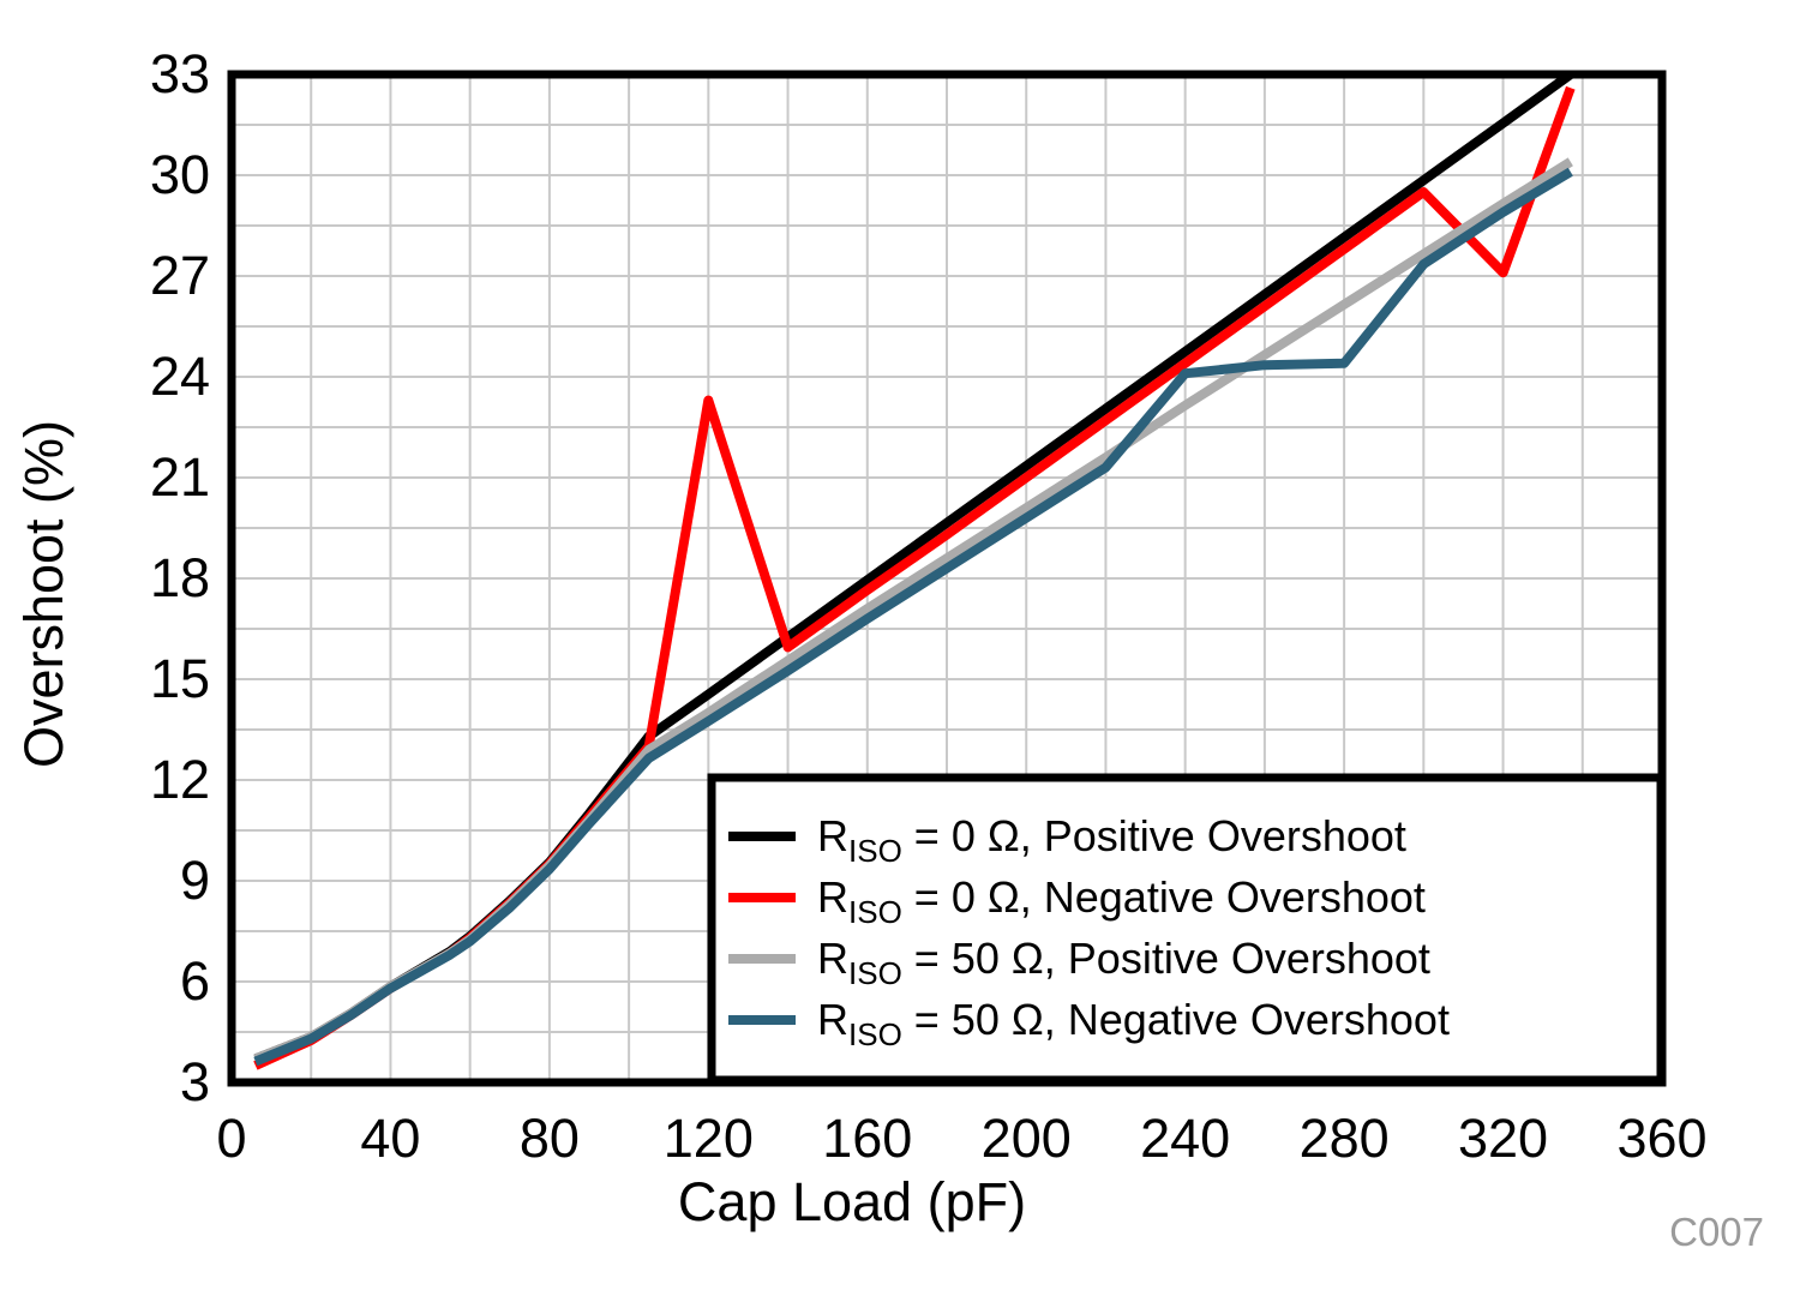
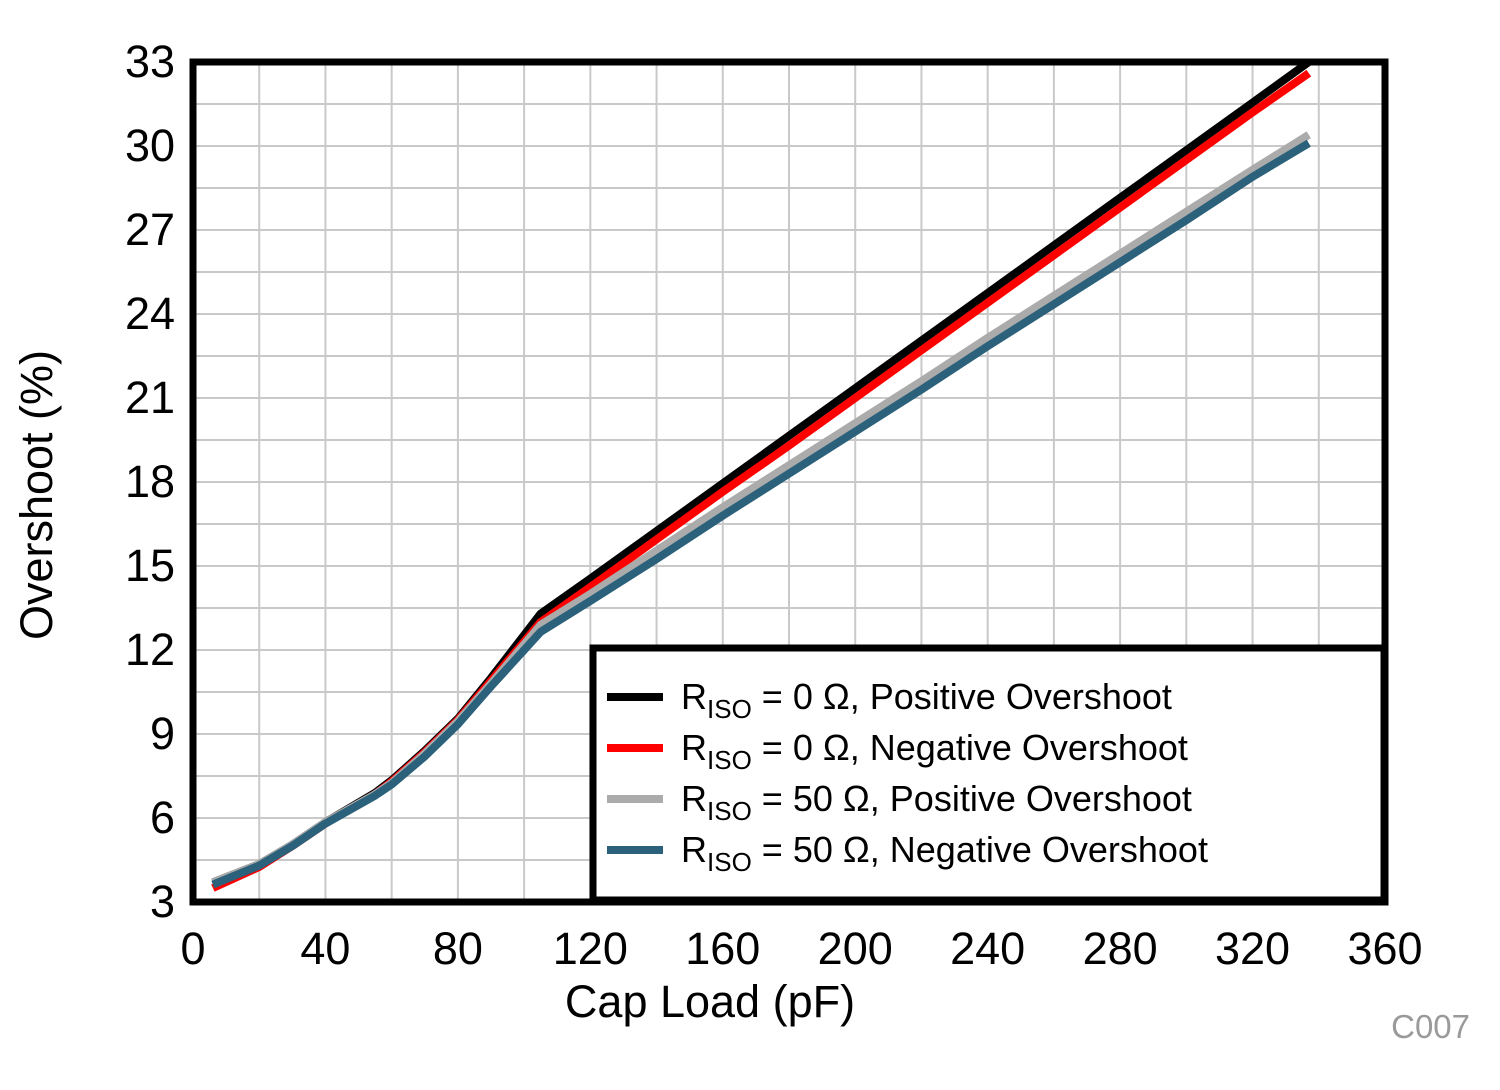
RISO = 0 Ω, Negative Overshoot/120: 23.3 -> 14.2
RISO = 50 Ω, Negative Overshoot/240: 24.1 -> 22.9
RISO = 50 Ω, Negative Overshoot/280: 24.4 -> 25.9
RISO = 0 Ω, Negative Overshoot/320: 27.1 -> 31.2
